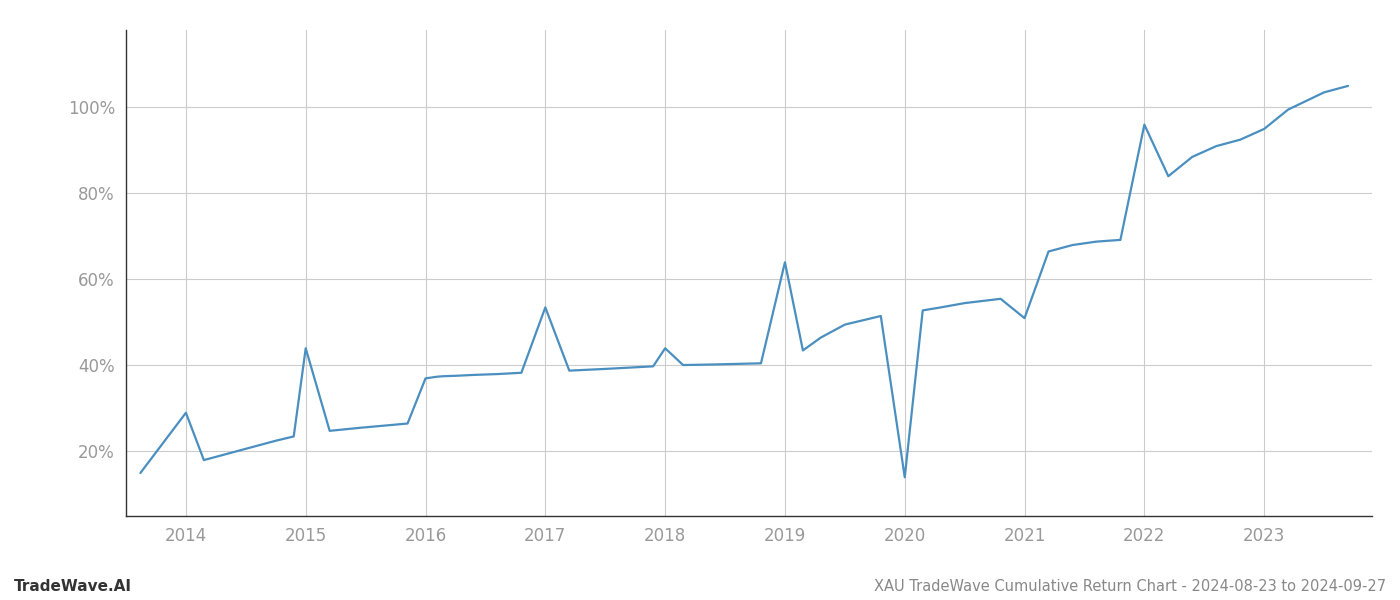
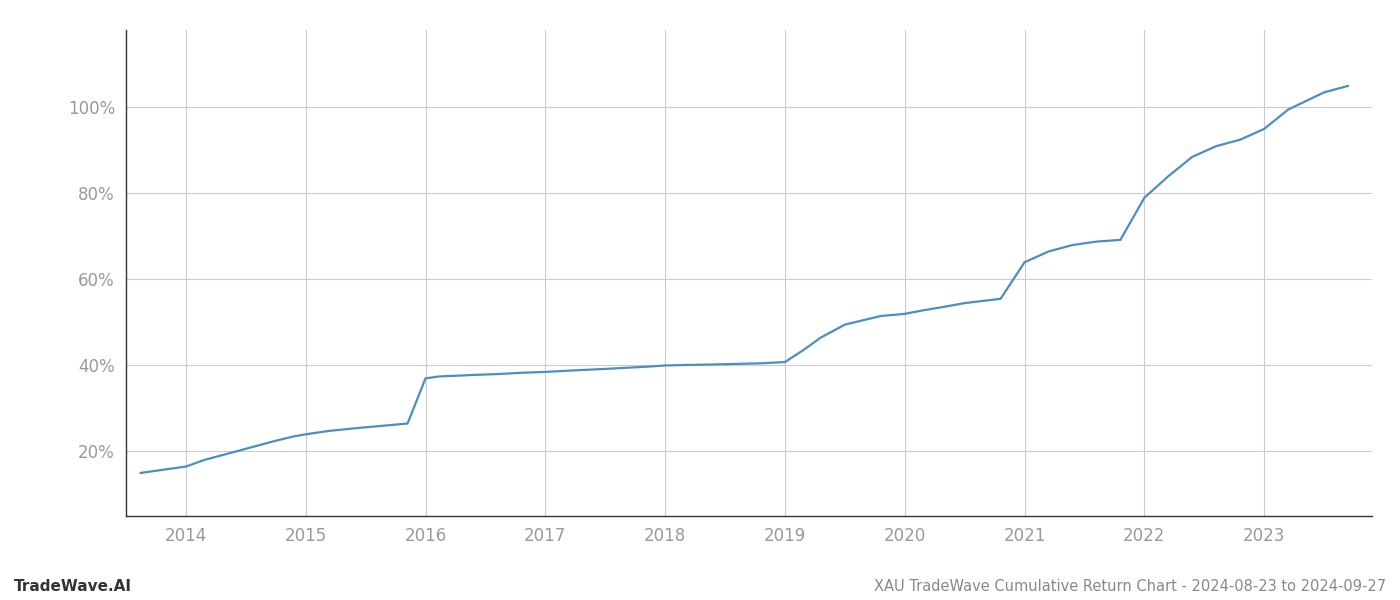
2014: 29.0% -> 16.5%
2015: 44.0% -> 24.0%
2017: 53.5% -> 38.5%
2018: 44.0% -> 40.0%
2019: 64.0% -> 40.8%
2020: 14.0% -> 52.0%
2021: 51.0% -> 64.0%
2022: 96.0% -> 79.0%
